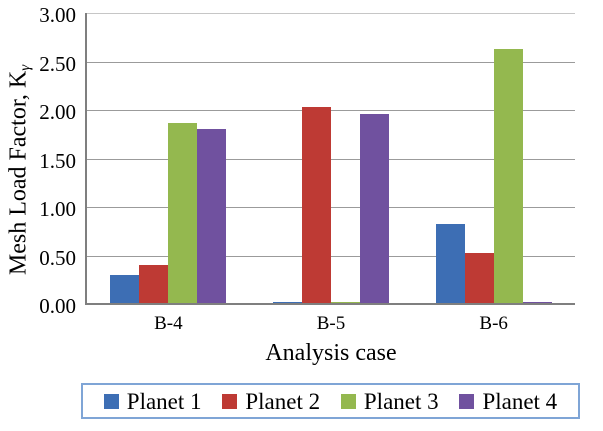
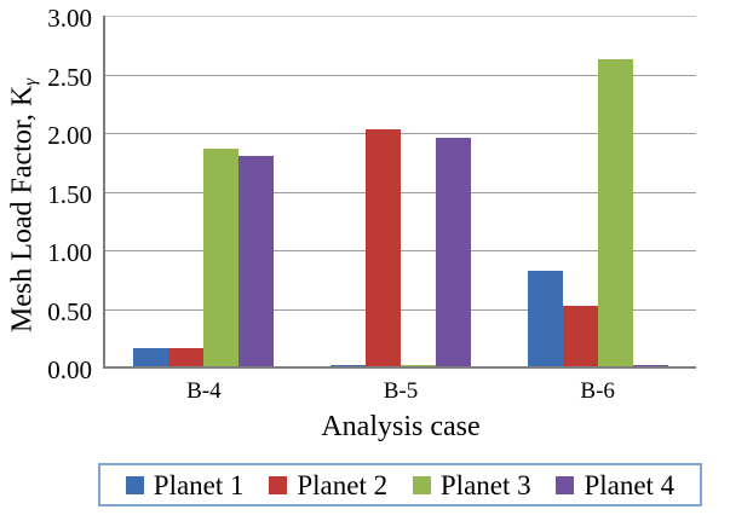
Planet 1/B-4: 0.3 -> 0.2
Planet 2/B-4: 0.4 -> 0.2
